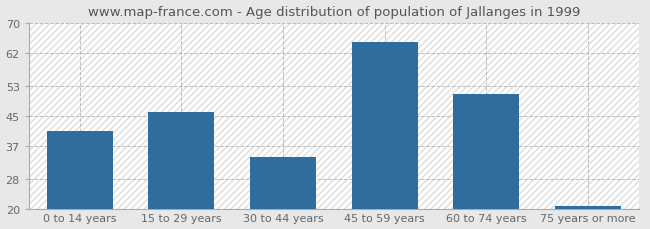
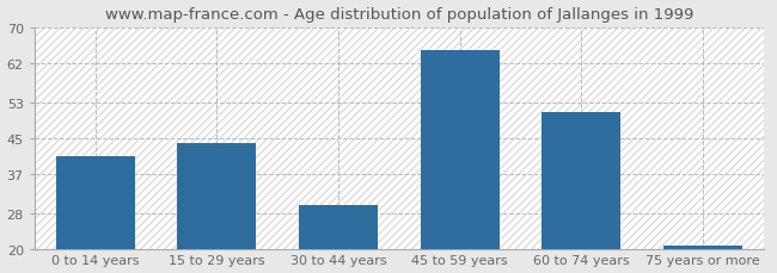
15 to 29 years: 46 -> 44
30 to 44 years: 34 -> 30
